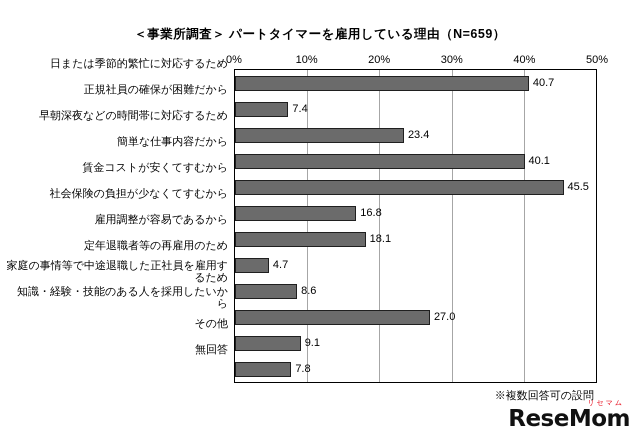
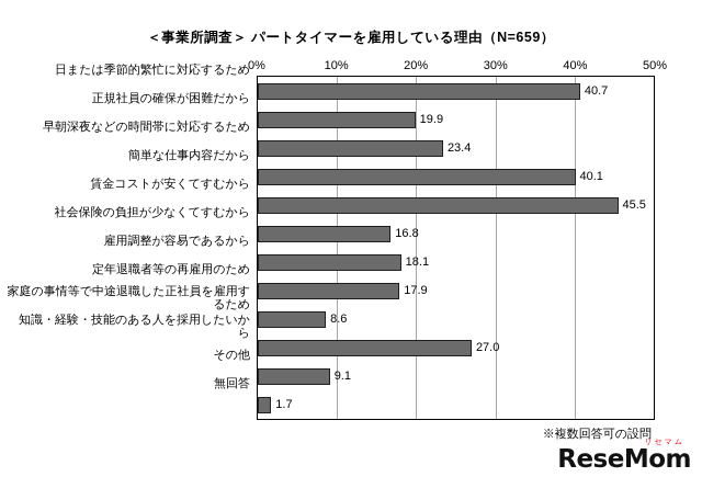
正規社員の確保が困難だから: 7.4 -> 19.9
定年退職者等の再雇用のため: 4.7 -> 17.9
無回答: 7.8 -> 1.7
